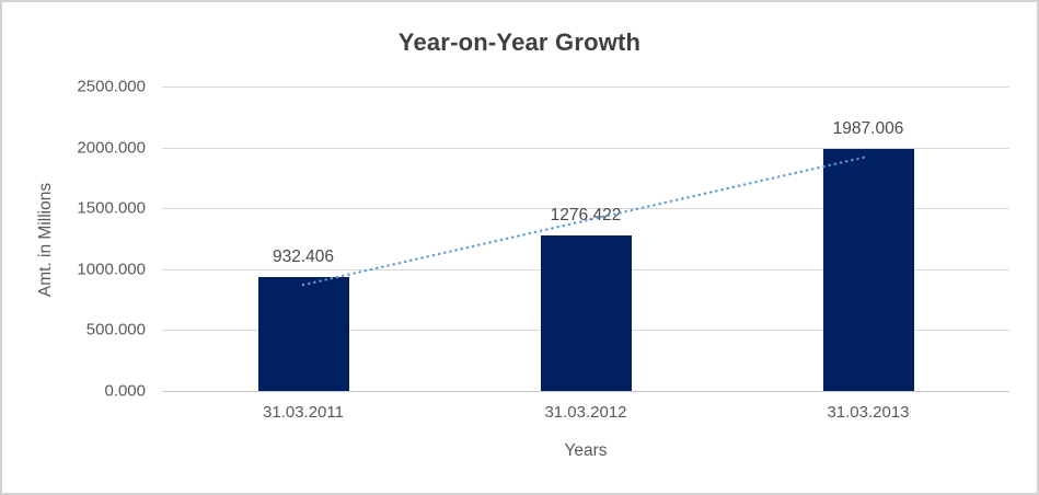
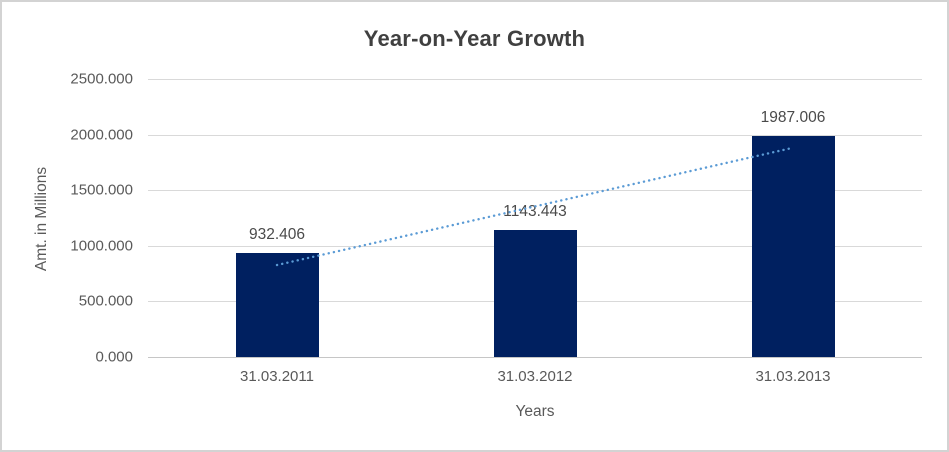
31.03.2012: 1276.422 -> 1143.443
